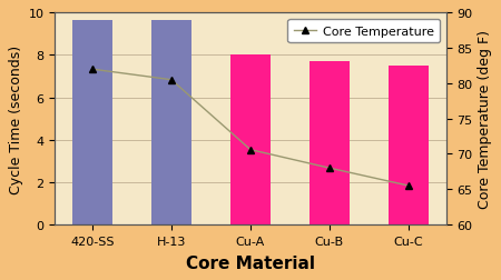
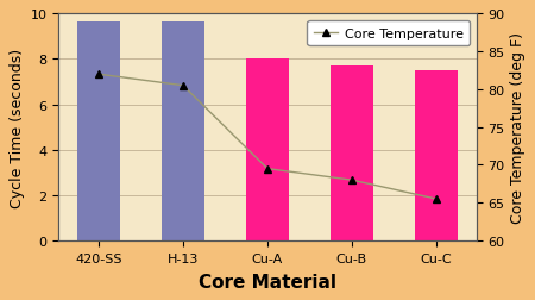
Core Temperature/Cu-A: 70.6 -> 69.5
